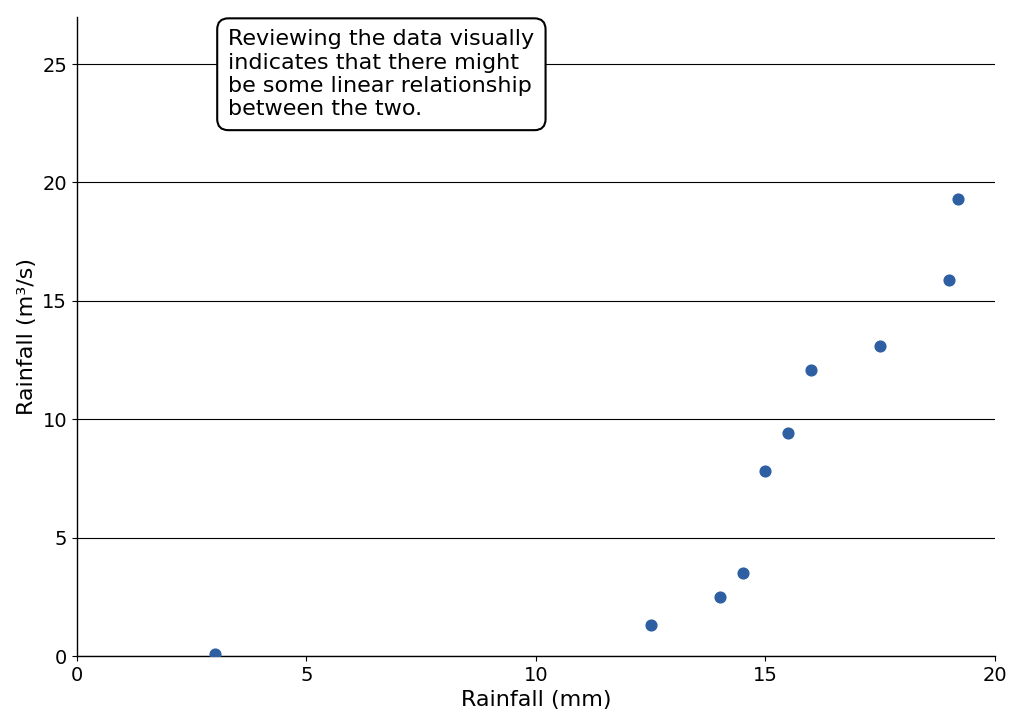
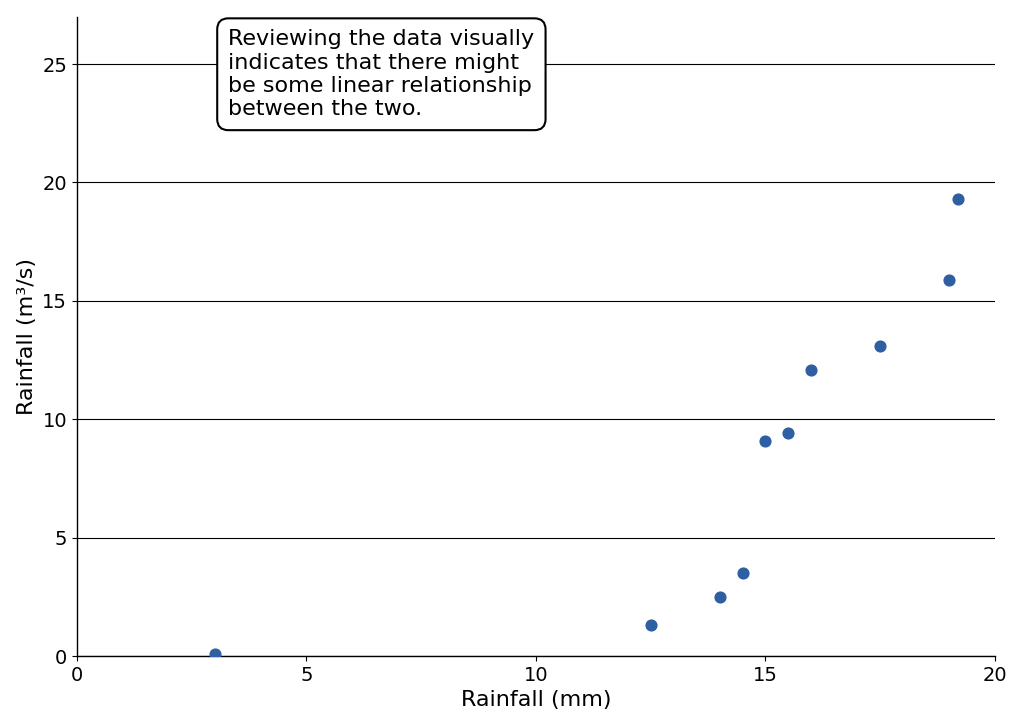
15: 7.8 -> 9.1
